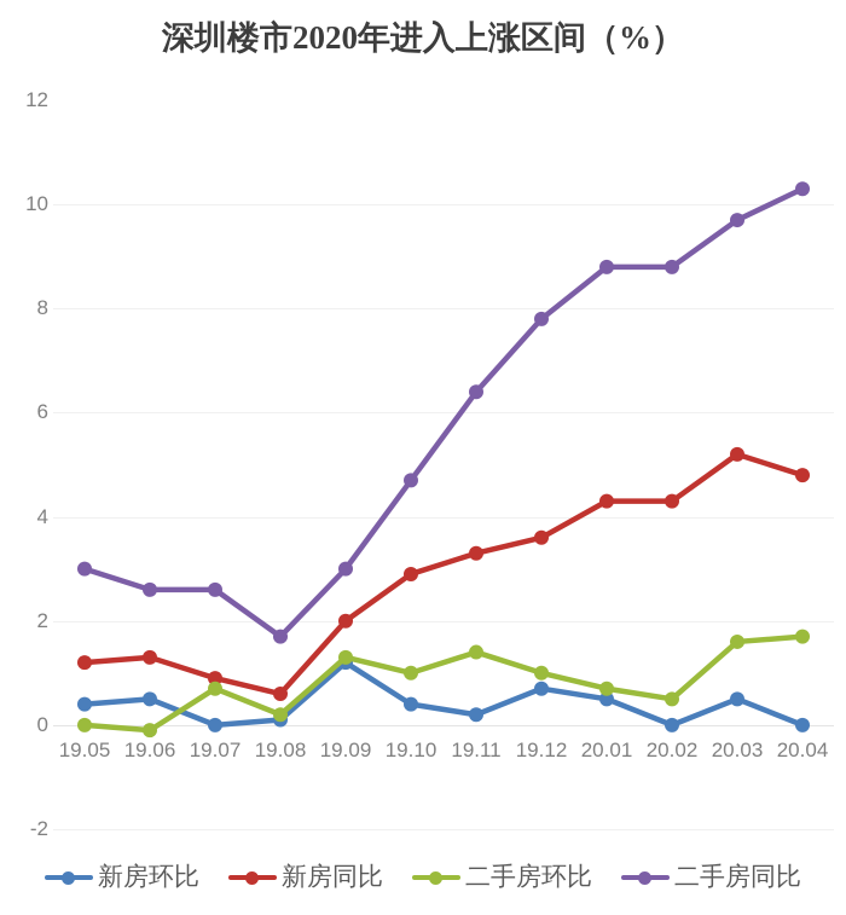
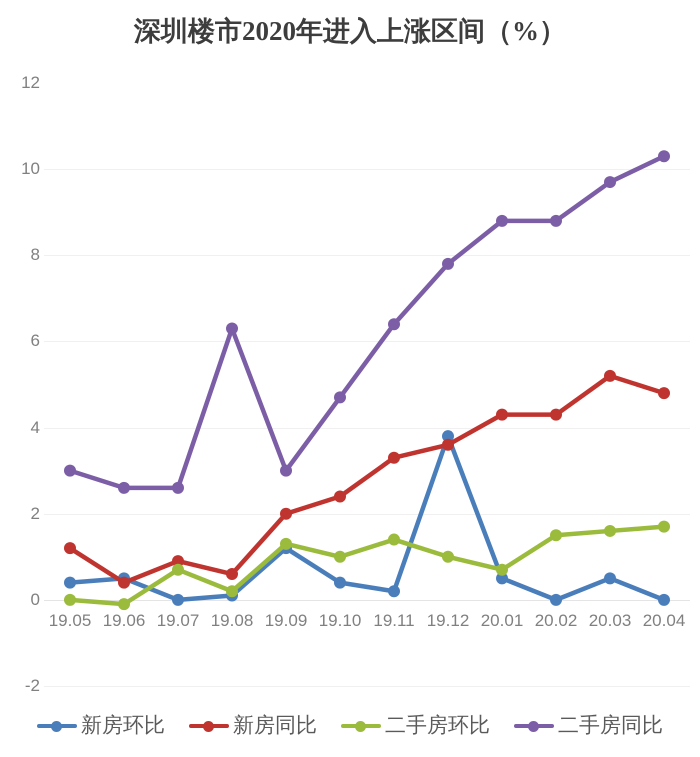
新房同比/19.06: 1.3 -> 0.4
二手房同比/19.08: 1.7 -> 6.3
新房同比/19.10: 2.9 -> 2.4
新房环比/19.12: 0.7 -> 3.8
二手房环比/20.02: 0.5 -> 1.5
